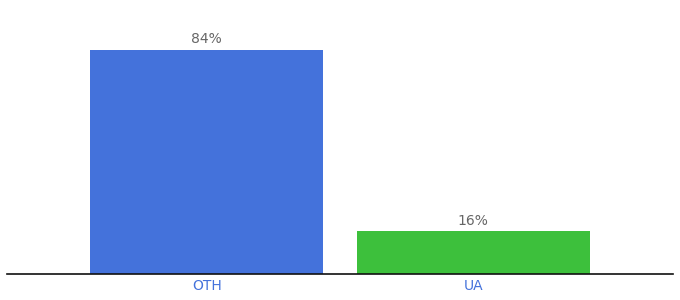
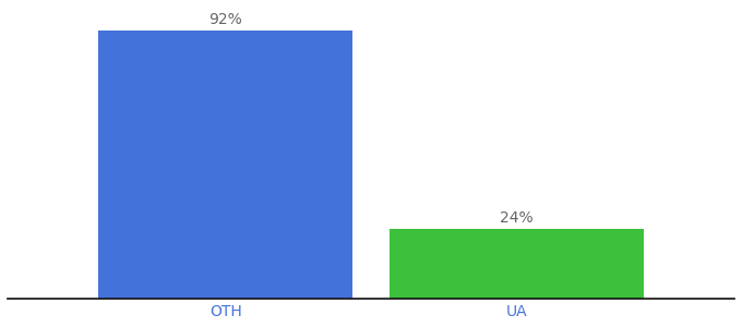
OTH: 84% -> 92%
UA: 16% -> 24%
